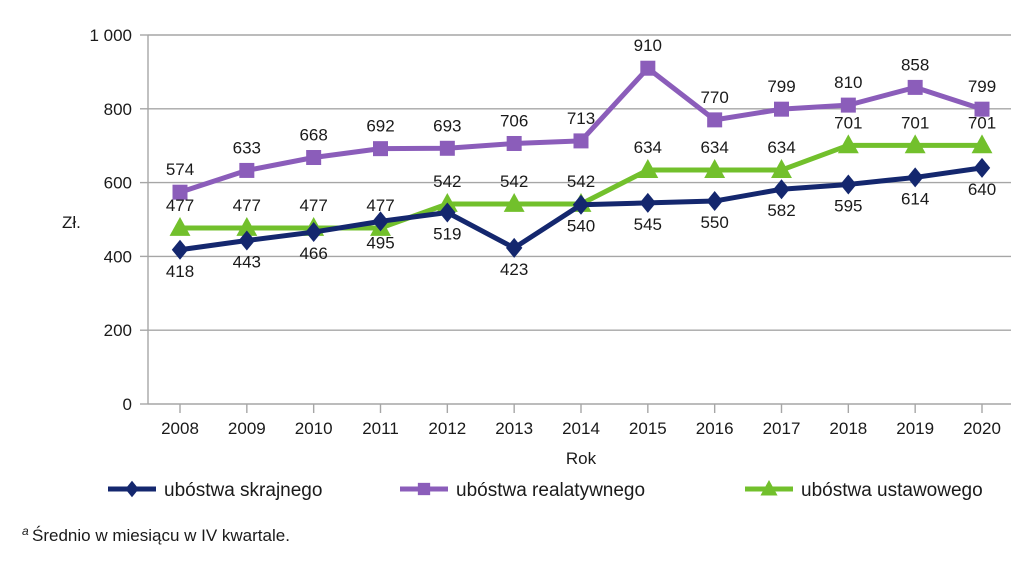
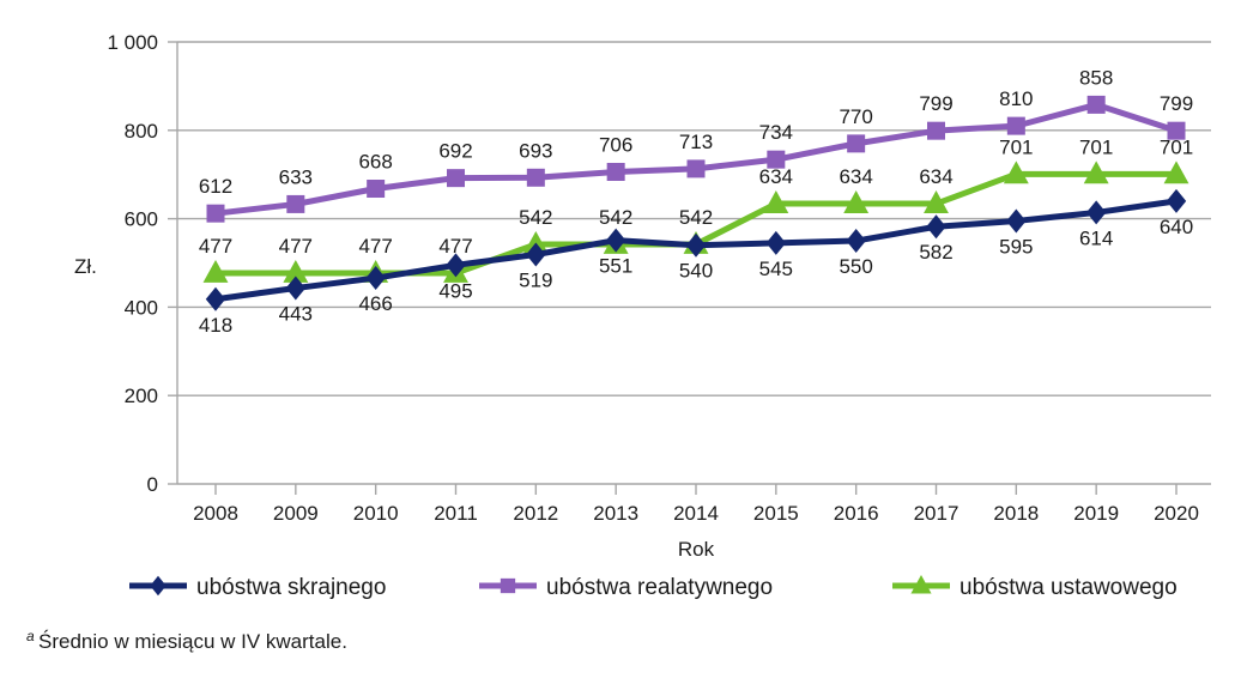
ubóstwa realatywnego/2008: 574 -> 612
ubóstwa skrajnego/2013: 423 -> 551
ubóstwa realatywnego/2015: 910 -> 734
